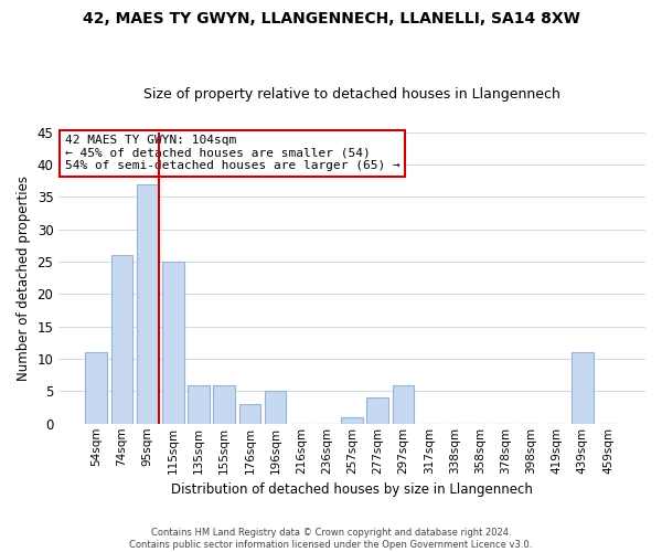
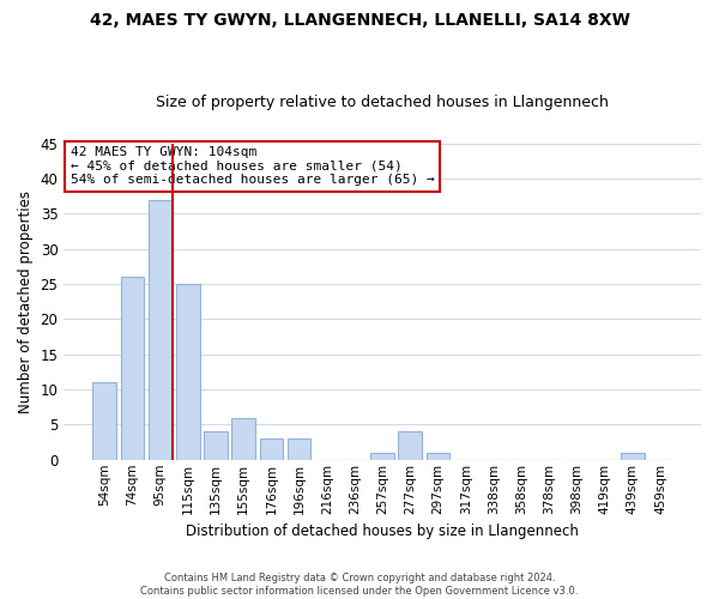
135sqm: 6 -> 4
196sqm: 5 -> 3
297sqm: 6 -> 1
439sqm: 11 -> 1
